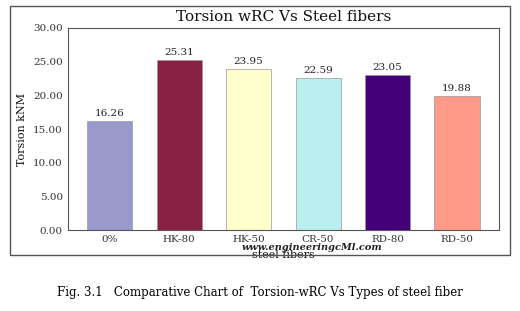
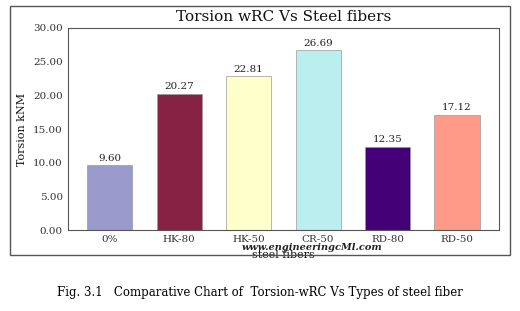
0%: 16.26 -> 9.60
HK-80: 25.31 -> 20.27
HK-50: 23.95 -> 22.81
CR-50: 22.59 -> 26.69
RD-80: 23.05 -> 12.35
RD-50: 19.88 -> 17.12
